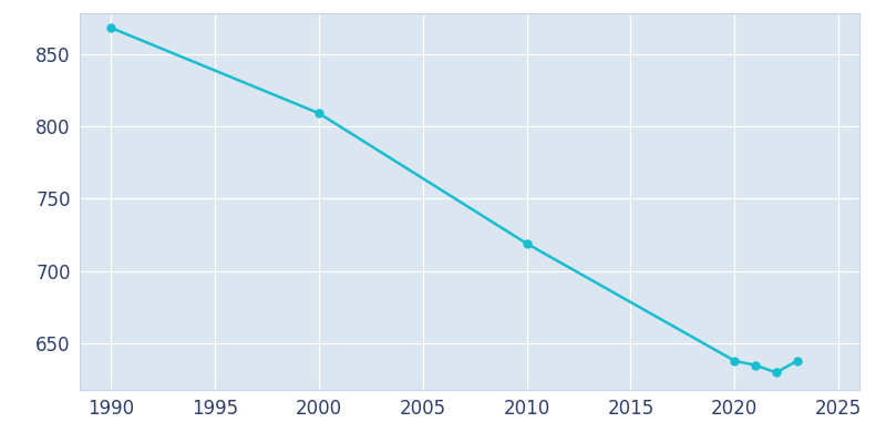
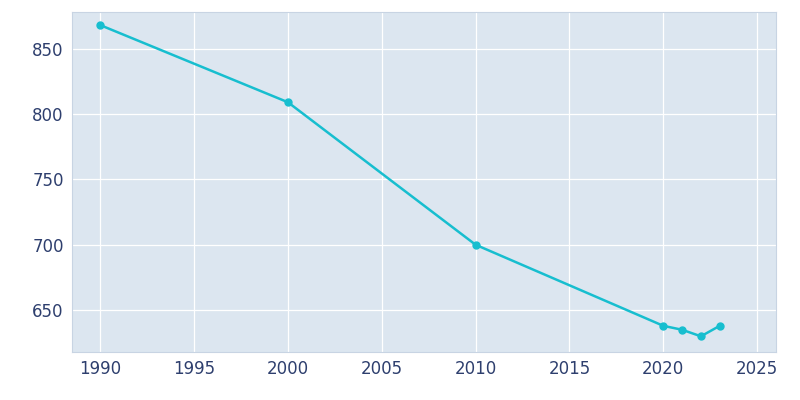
2010: 719 -> 700
